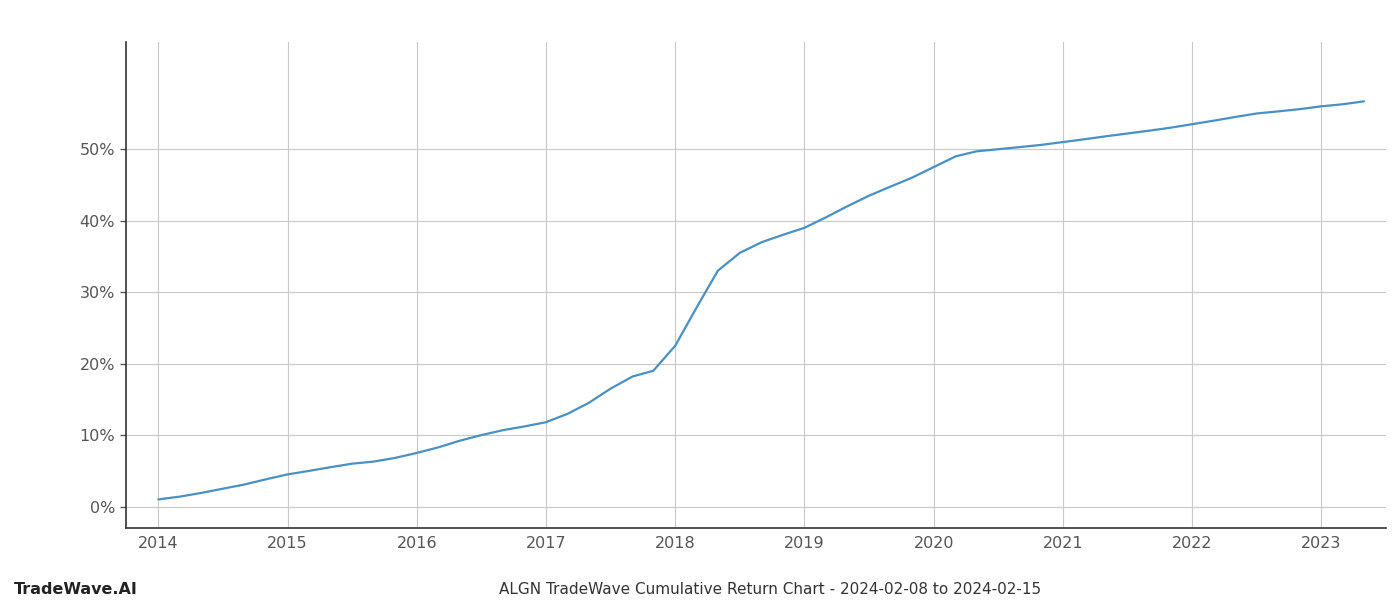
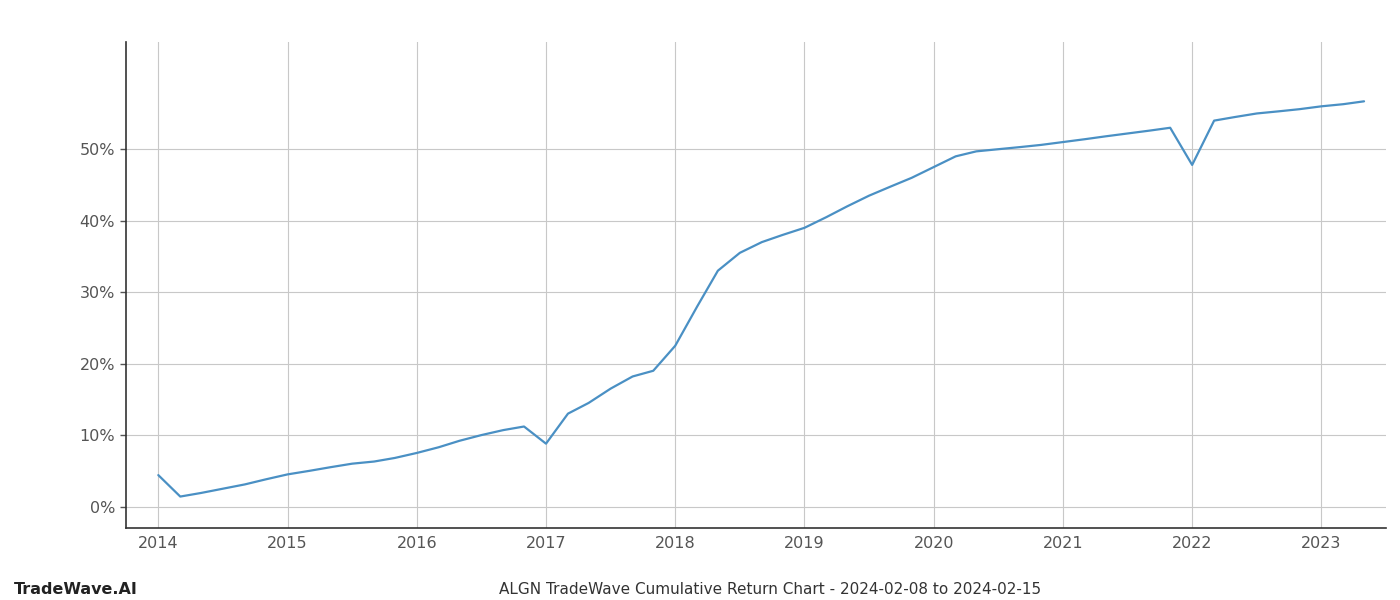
2014: 1.0% -> 4.4%
2017: 11.8% -> 8.8%
2022: 53.5% -> 47.8%
